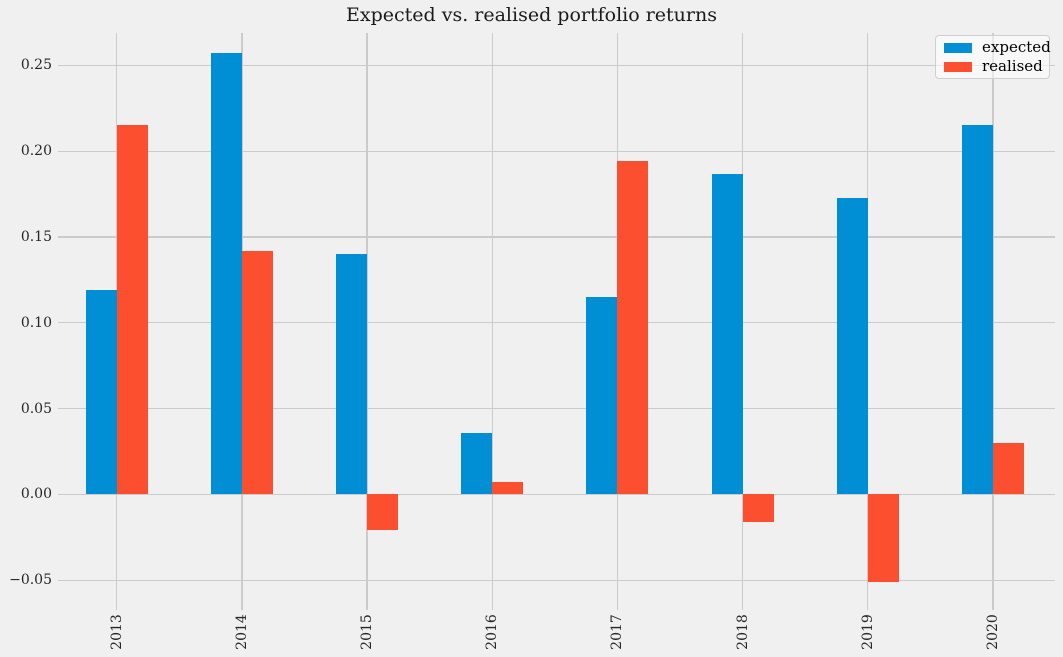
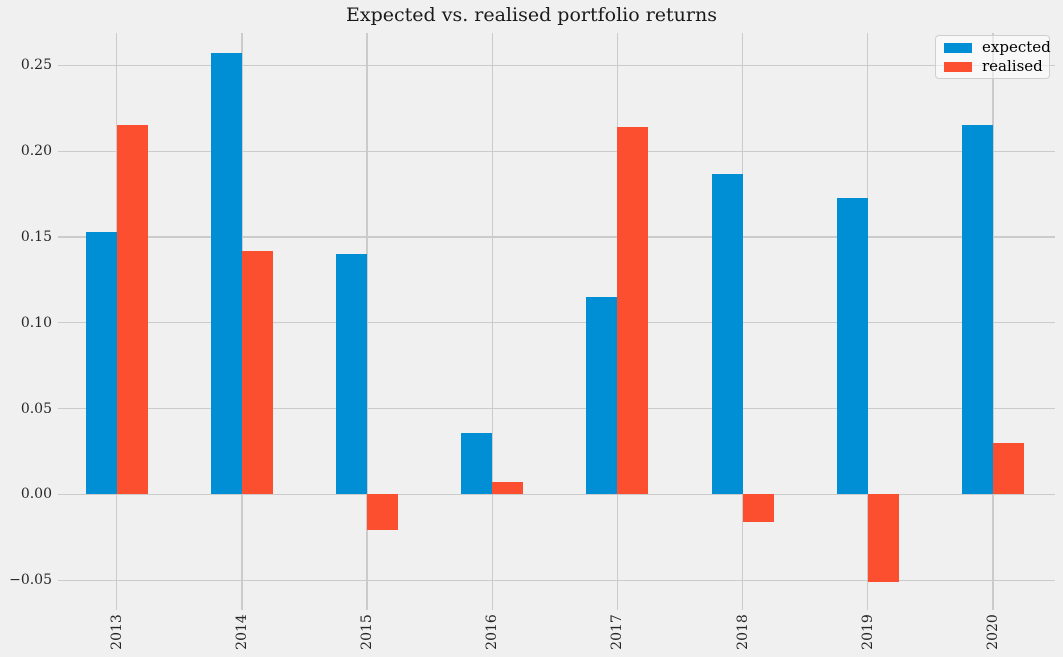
expected/2013: 0.119 -> 0.153
realised/2017: 0.194 -> 0.214
